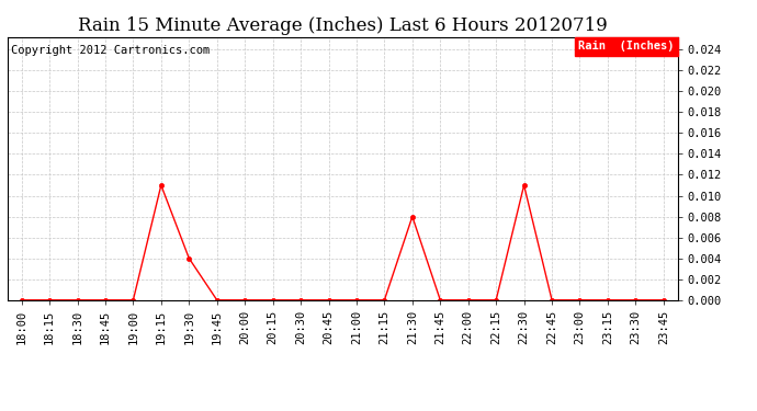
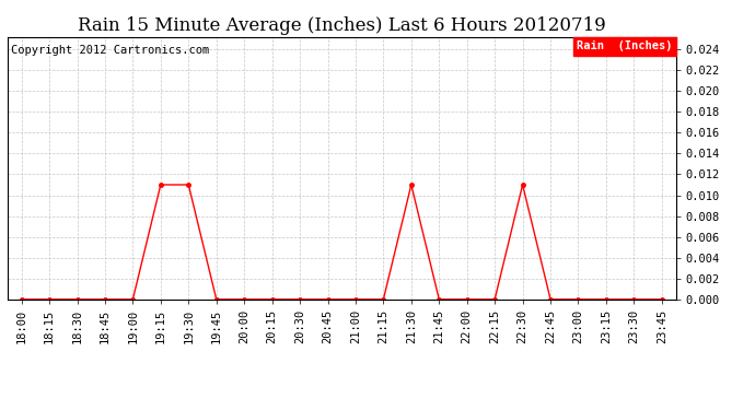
19:30: 0.004 -> 0.011
21:30: 0.008 -> 0.011
